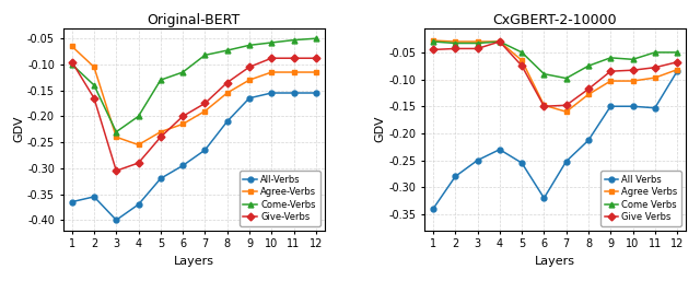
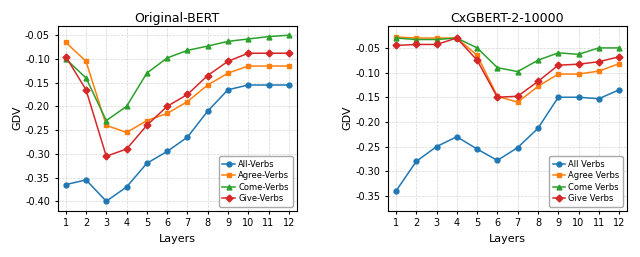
Original-BERT/Come-Verbs/6: -0.115 -> -0.098
CxGBERT-2-10000/All Verbs/6: -0.320 -> -0.278
CxGBERT-2-10000/All Verbs/12: -0.085 -> -0.135
